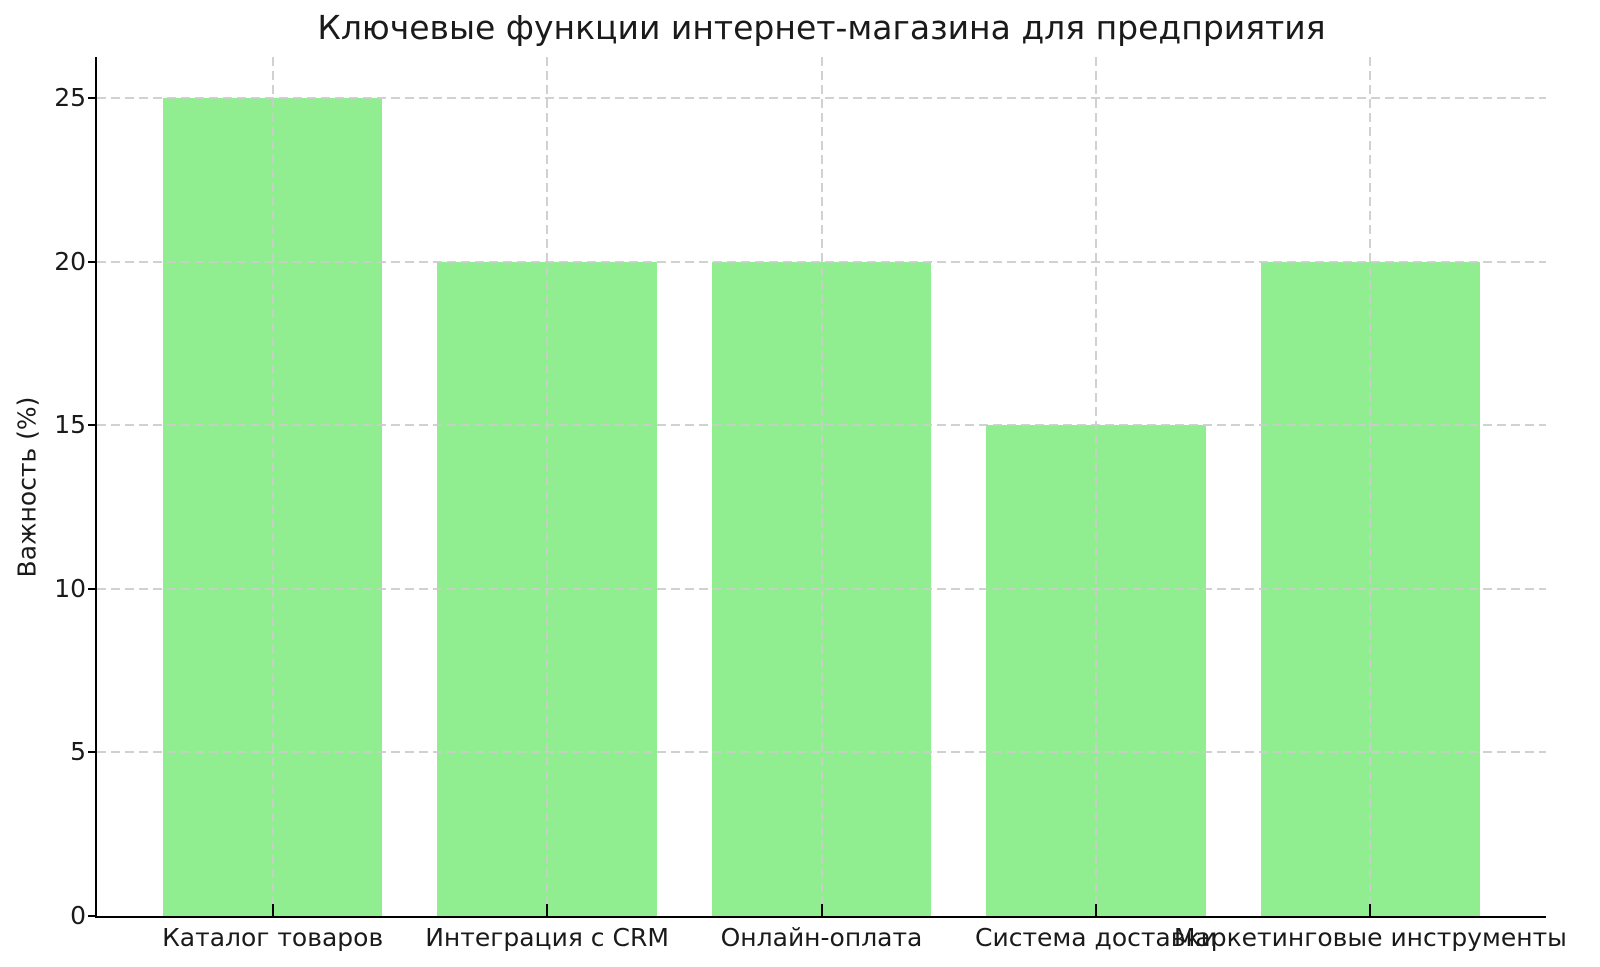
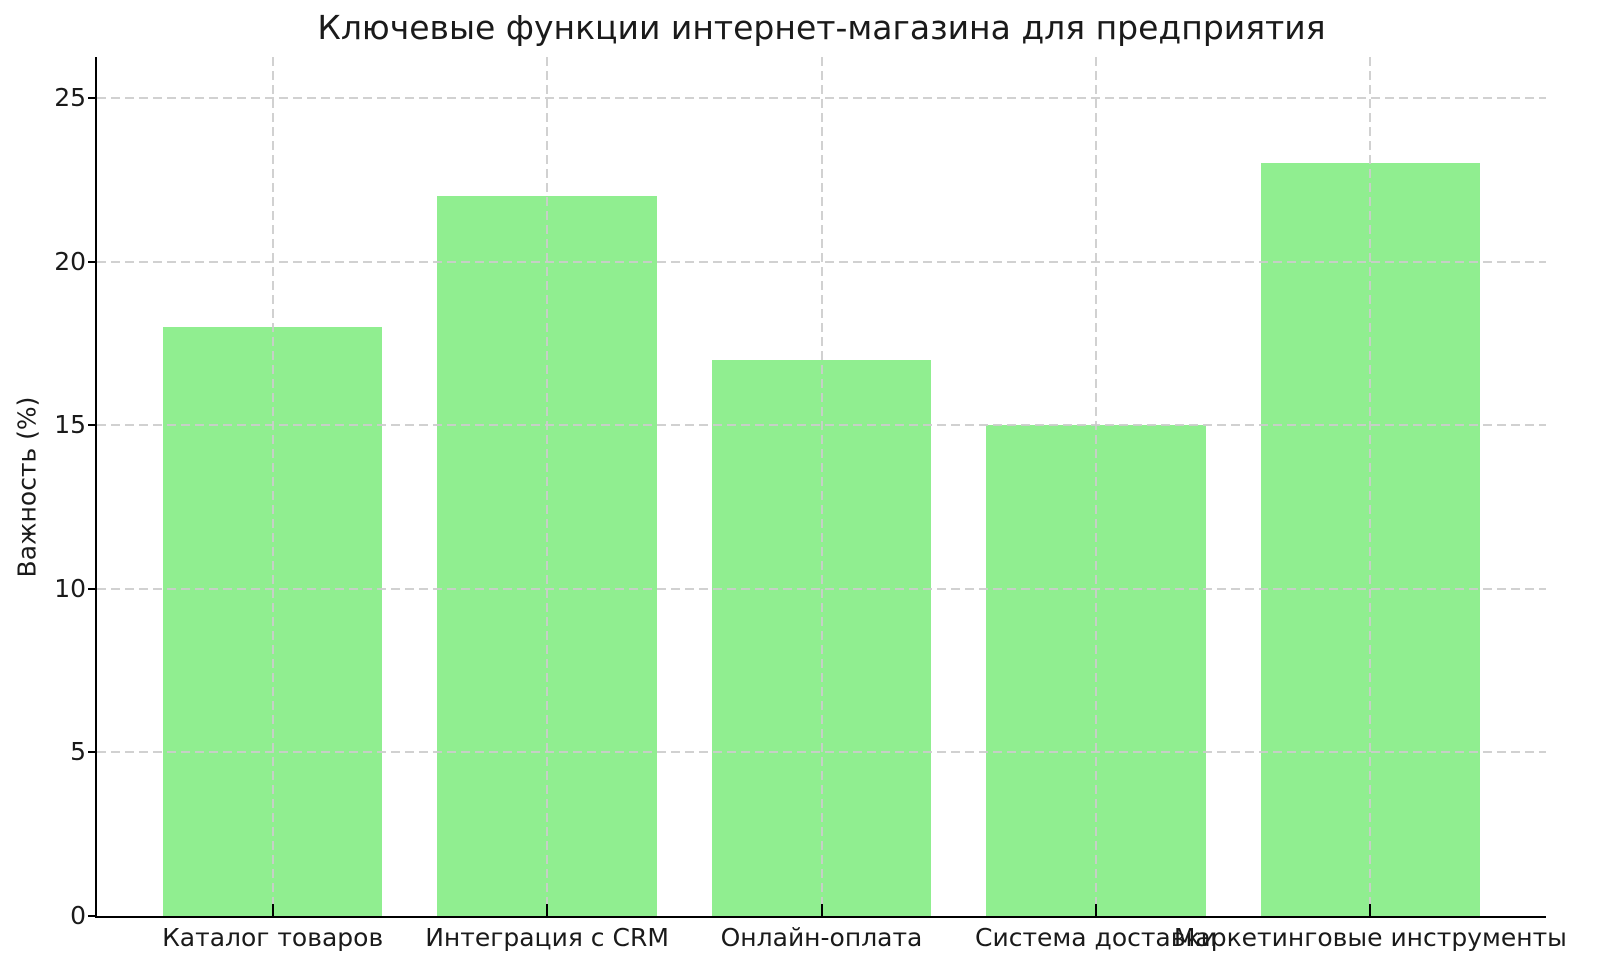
Каталог товаров: 25 -> 18
Интеграция с CRM: 20 -> 22
Онлайн-оплата: 20 -> 17
Маркетинговые инструменты: 20 -> 23
